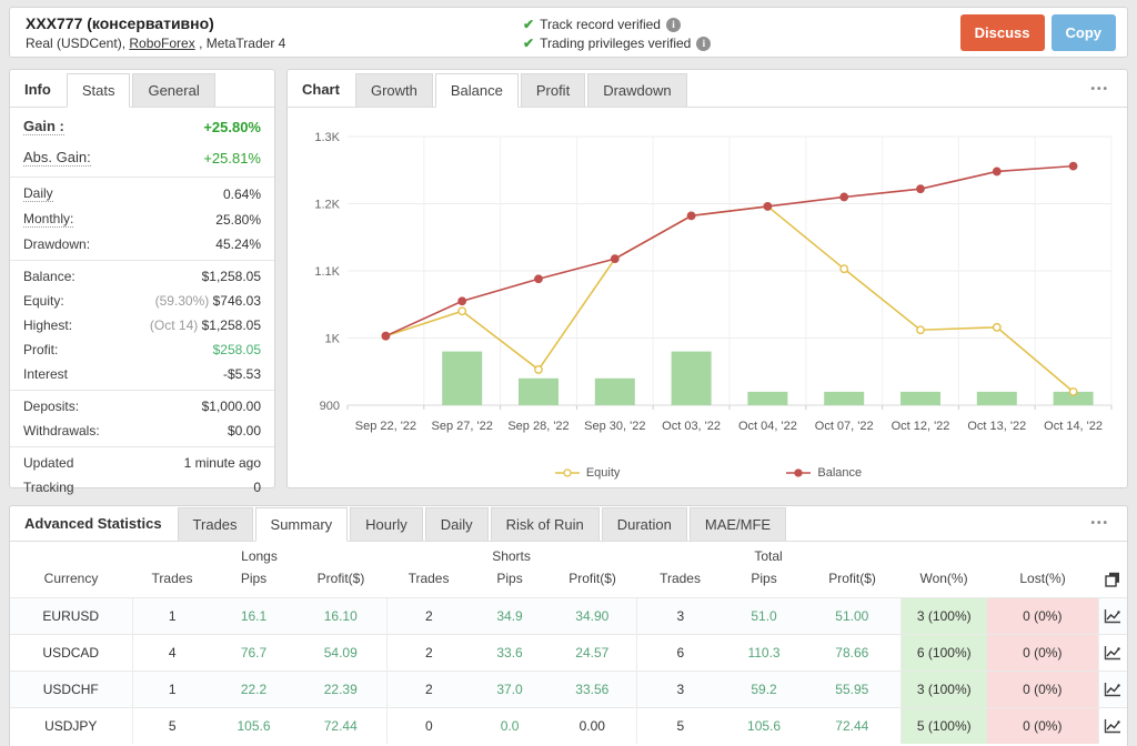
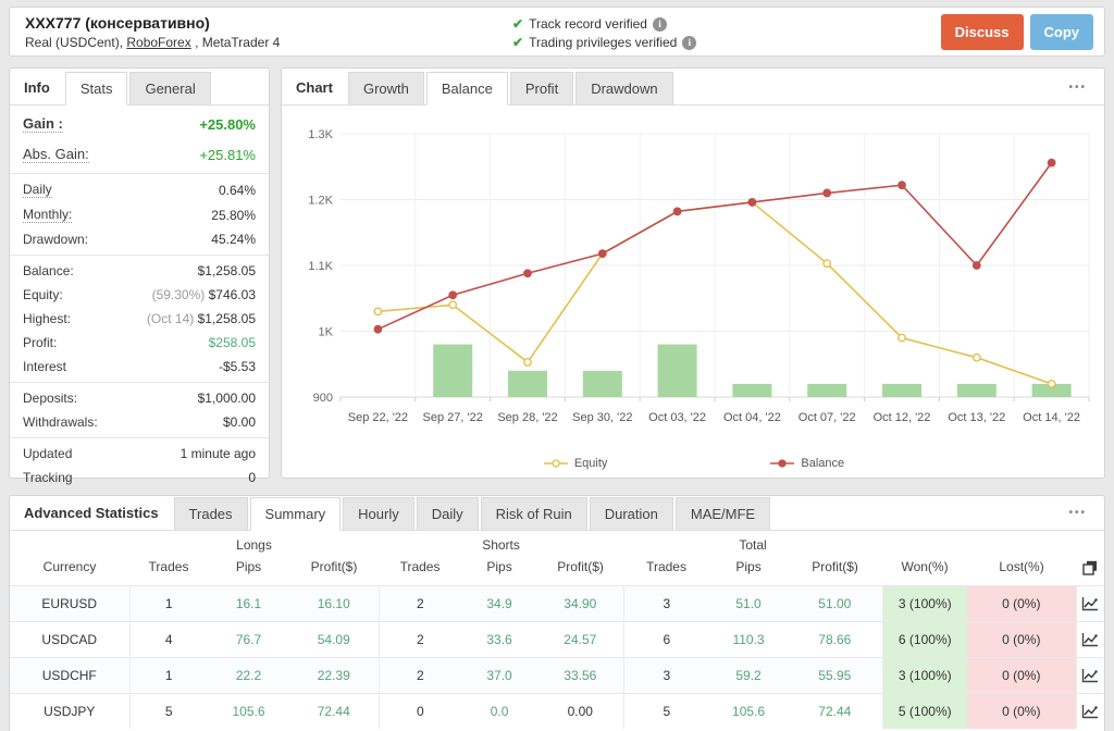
Equity/Sep 22, '22: 1.00K -> 1.03K
Equity/Oct 12, '22: 1.01K -> 0.99K
Equity/Oct 13, '22: 1.02K -> 0.96K
Balance/Oct 13, '22: 1.25K -> 1.10K
